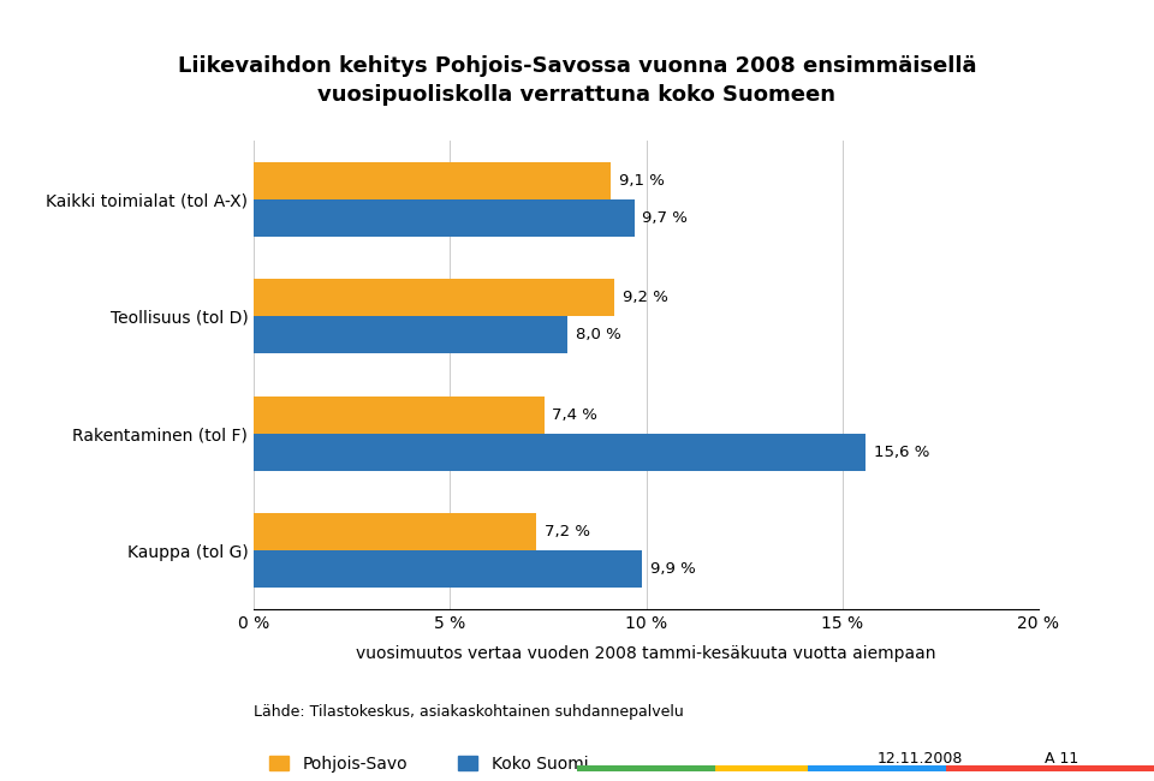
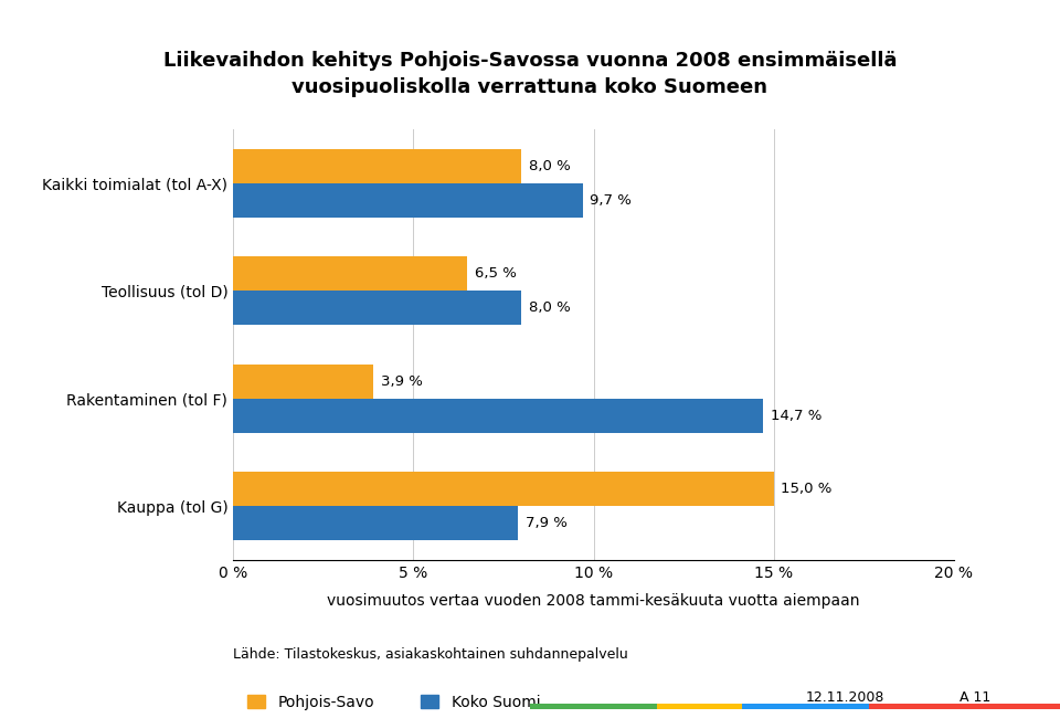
Pohjois-Savo/Kaikki toimialat (tol A-X): 9,1 -> 8,0
Pohjois-Savo/Teollisuus (tol D): 9,2 -> 6,5
Pohjois-Savo/Rakentaminen (tol F): 7,4 -> 3,9
Koko Suomi/Rakentaminen (tol F): 15,6 -> 14,7
Pohjois-Savo/Kauppa (tol G): 7,2 -> 15,0
Koko Suomi/Kauppa (tol G): 9,9 -> 7,9
